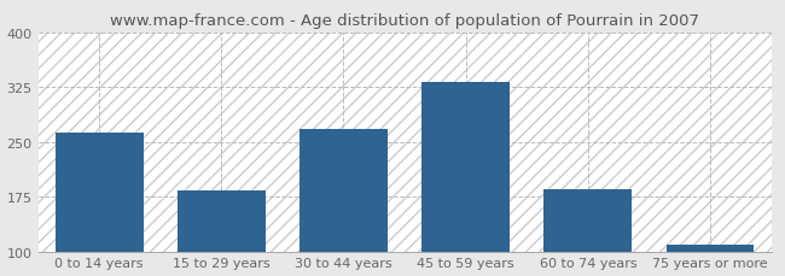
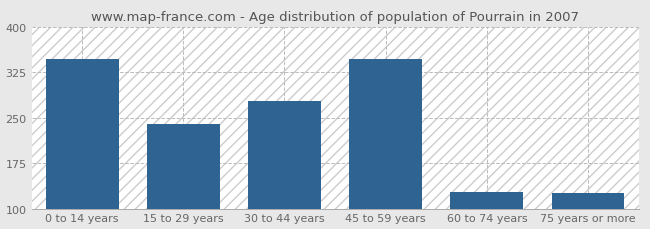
0 to 14 years: 262 -> 346
15 to 29 years: 183 -> 240
30 to 44 years: 268 -> 278
45 to 59 years: 331 -> 346
60 to 74 years: 185 -> 128
75 years or more: 110 -> 126
